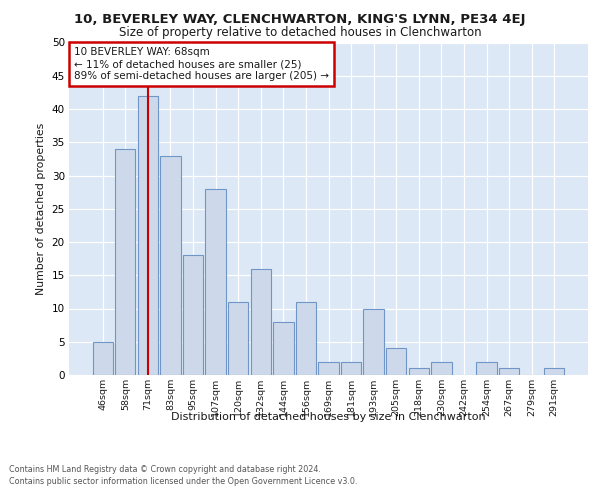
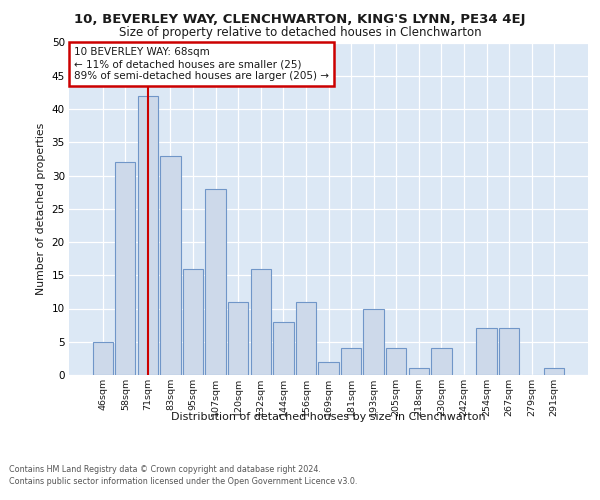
58sqm: 34 -> 32
95sqm: 18 -> 16
181sqm: 2 -> 4
230sqm: 2 -> 4
254sqm: 2 -> 7
267sqm: 1 -> 7
